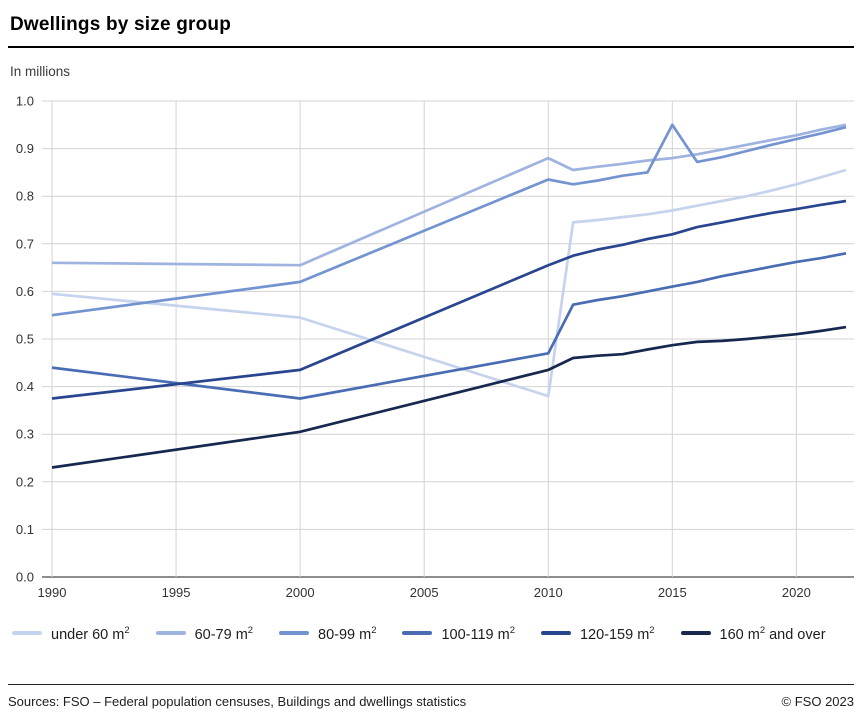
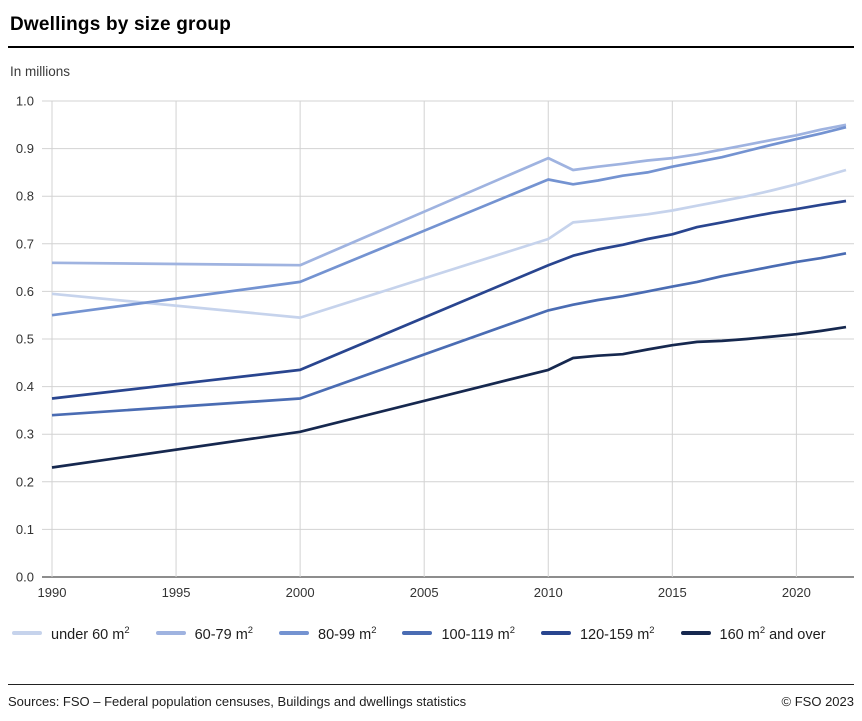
100-119 m2/1990: 0.44 -> 0.34
under 60 m2/2010: 0.38 -> 0.71
100-119 m2/2010: 0.47 -> 0.56
80-99 m2/2015: 0.95 -> 0.86
